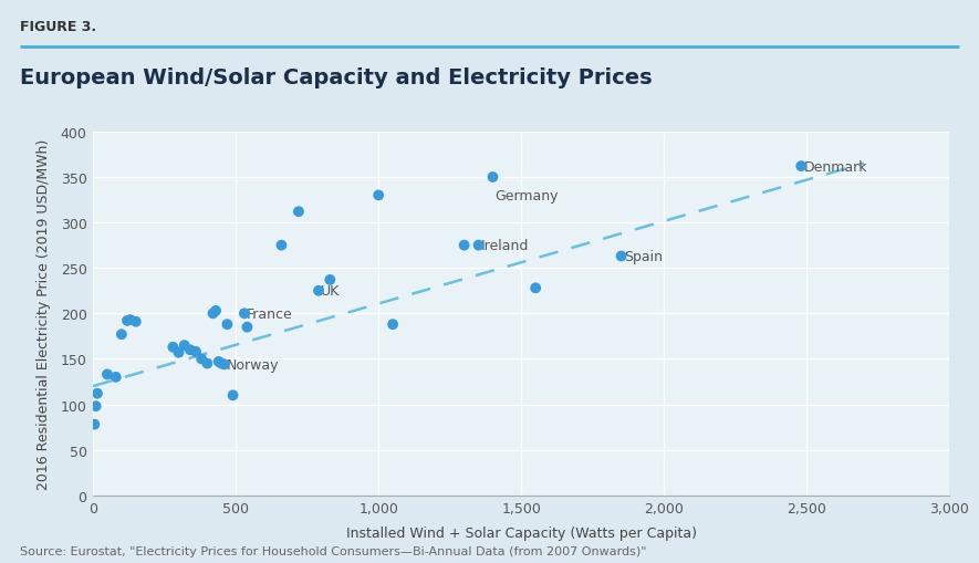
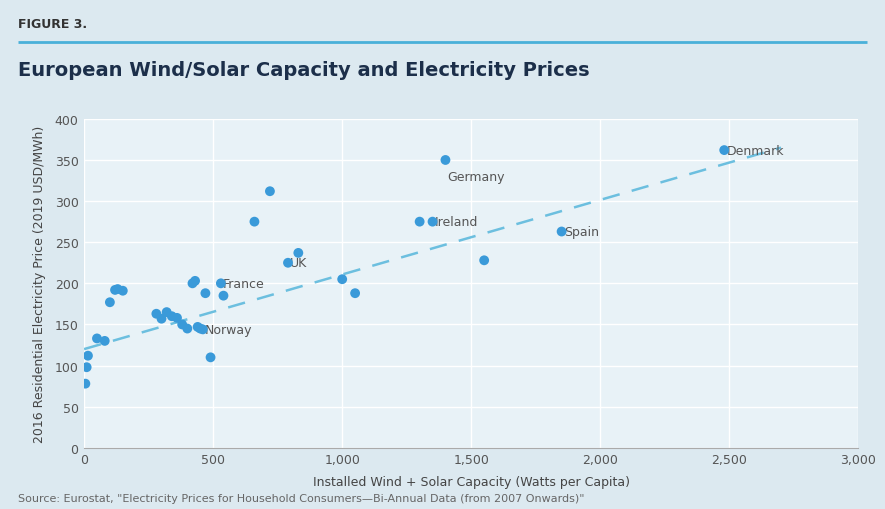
1,000: 330 -> 205
